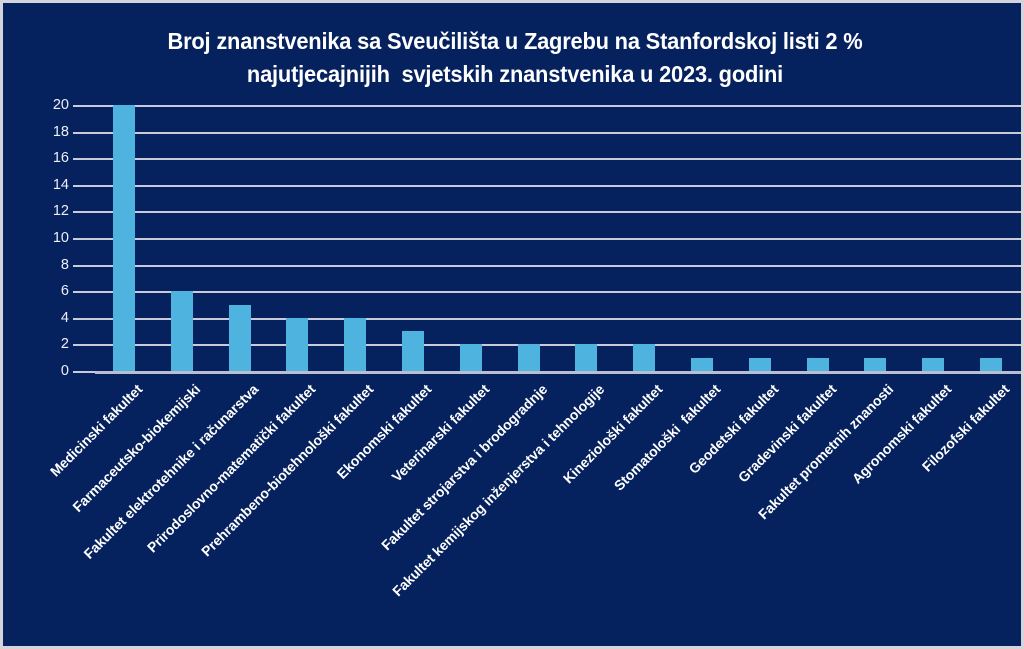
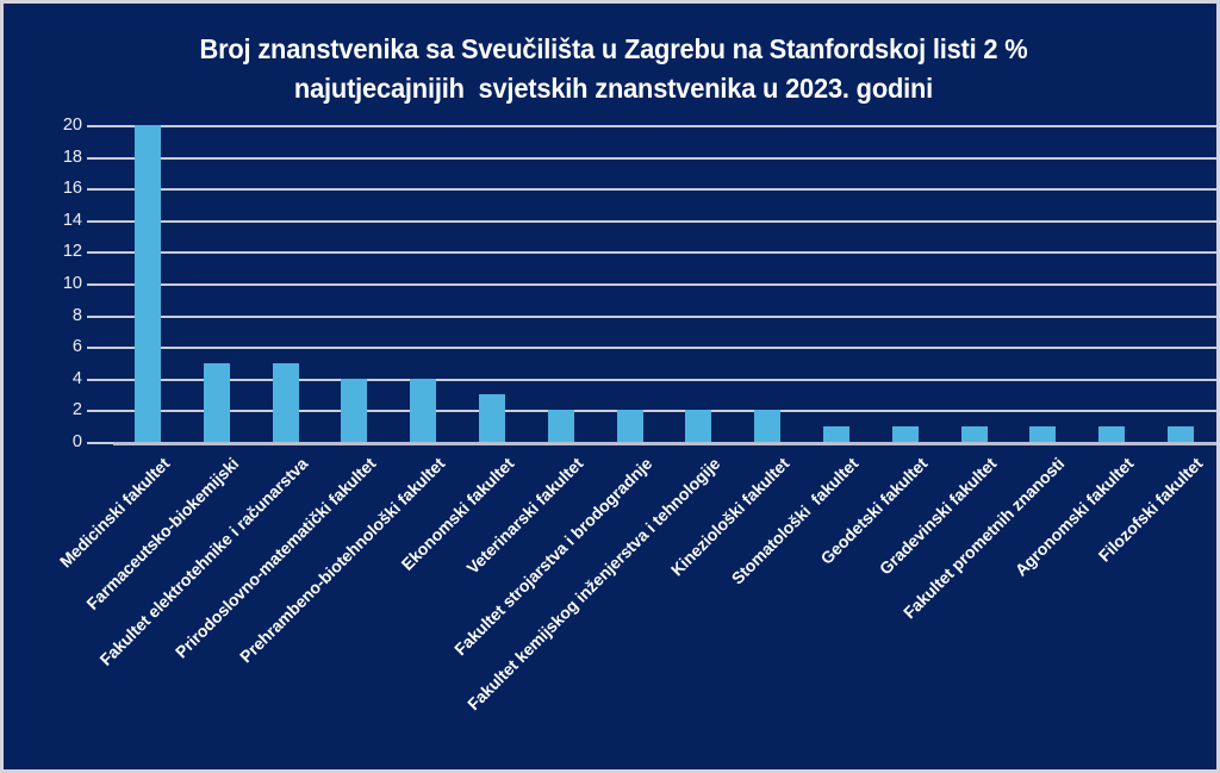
Farmaceutsko-biokemijski: 6 -> 5
